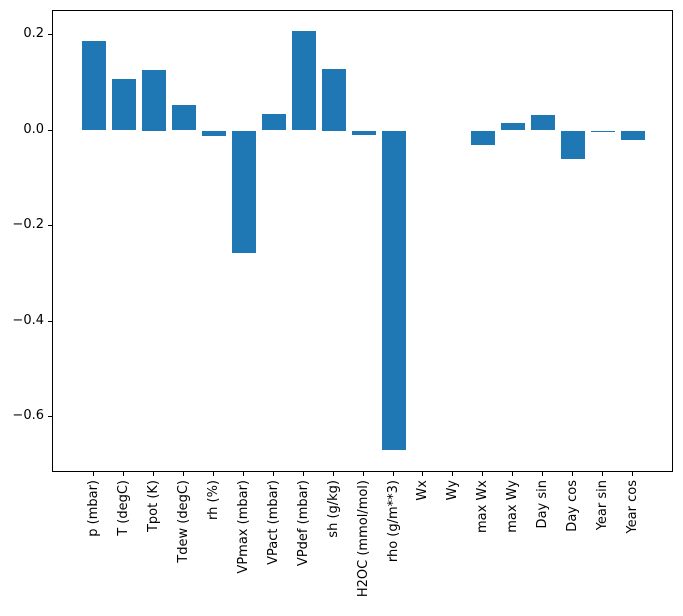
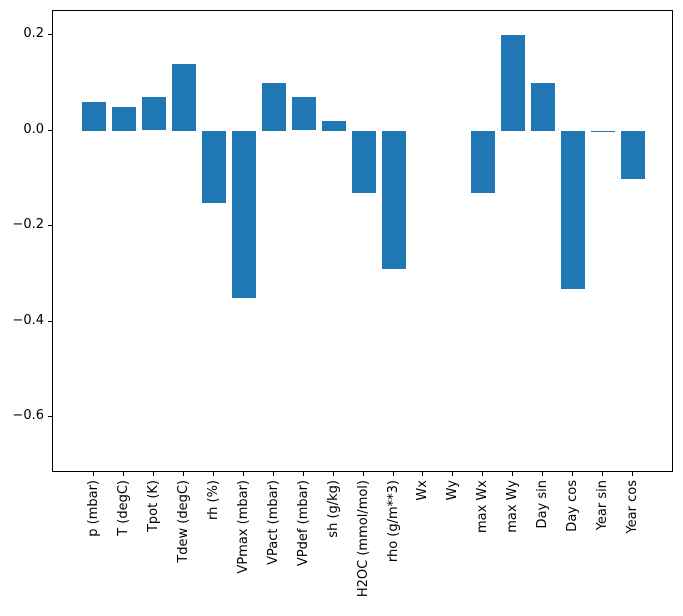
p (mbar): 0.19 -> 0.06
T (degC): 0.11 -> 0.05
Tpot (K): 0.13 -> 0.07
Tdew (degC): 0.05 -> 0.14
rh (%): -0.01 -> -0.15
VPmax (mbar): -0.26 -> -0.35
VPact (mbar): 0.03 -> 0.10
VPdef (mbar): 0.21 -> 0.07
sh (g/kg): 0.13 -> 0.02
H2OC (mmol/mol): -0.01 -> -0.13
rho (g/m**3): -0.67 -> -0.29
max Wx: -0.03 -> -0.13
max Wy: 0.01 -> 0.20
Day sin: 0.03 -> 0.10
Day cos: -0.06 -> -0.33
Year cos: -0.02 -> -0.10
